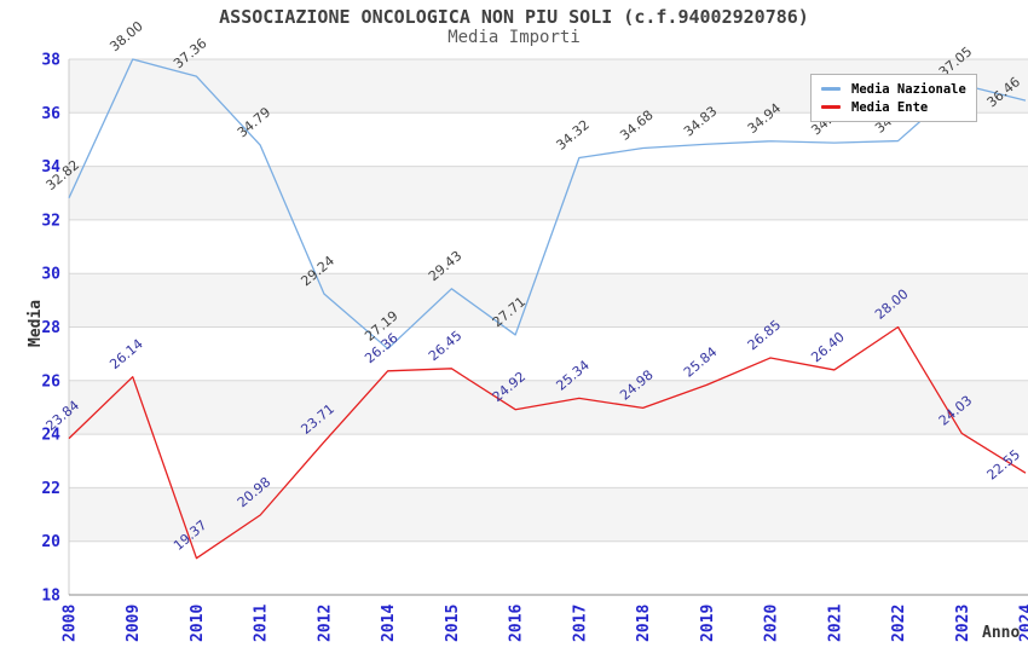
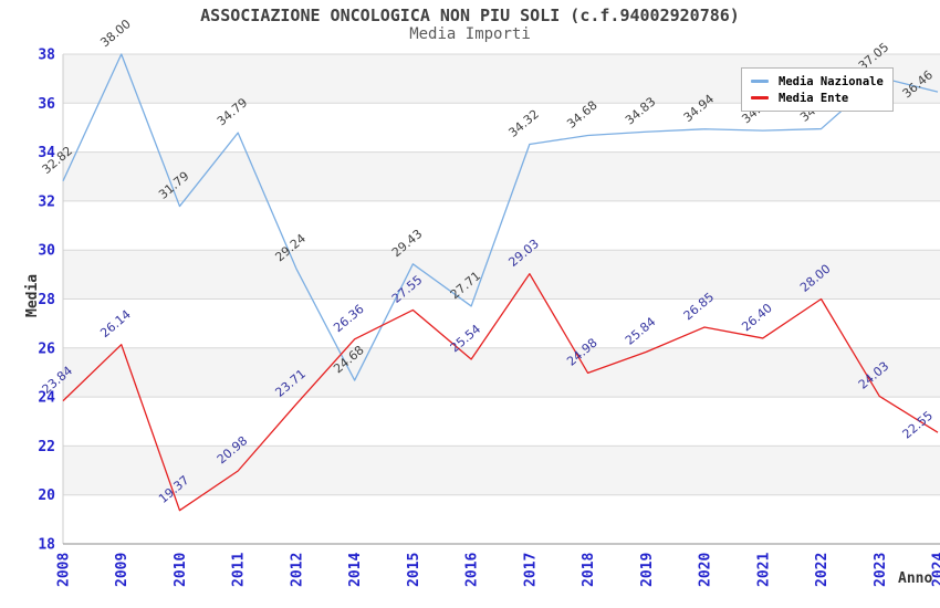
Media Nazionale/2010: 37.36 -> 31.79
Media Nazionale/2014: 27.19 -> 24.68
Media Ente/2015: 26.45 -> 27.55
Media Ente/2016: 24.92 -> 25.54
Media Ente/2017: 25.34 -> 29.03
